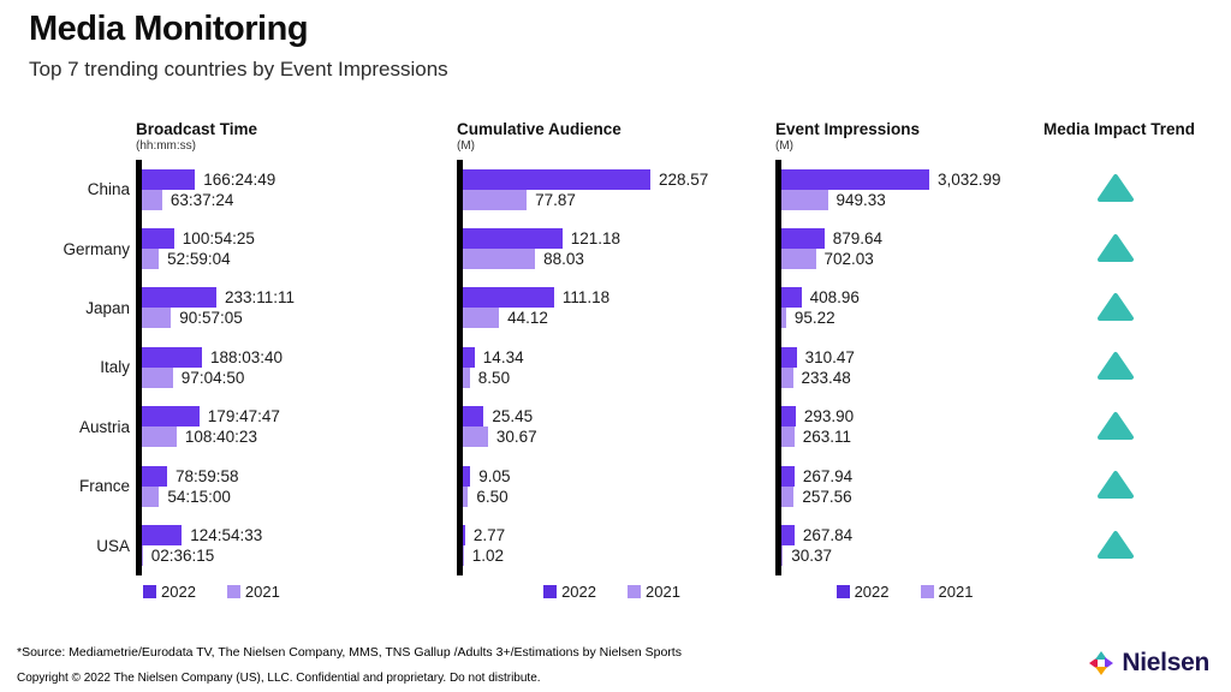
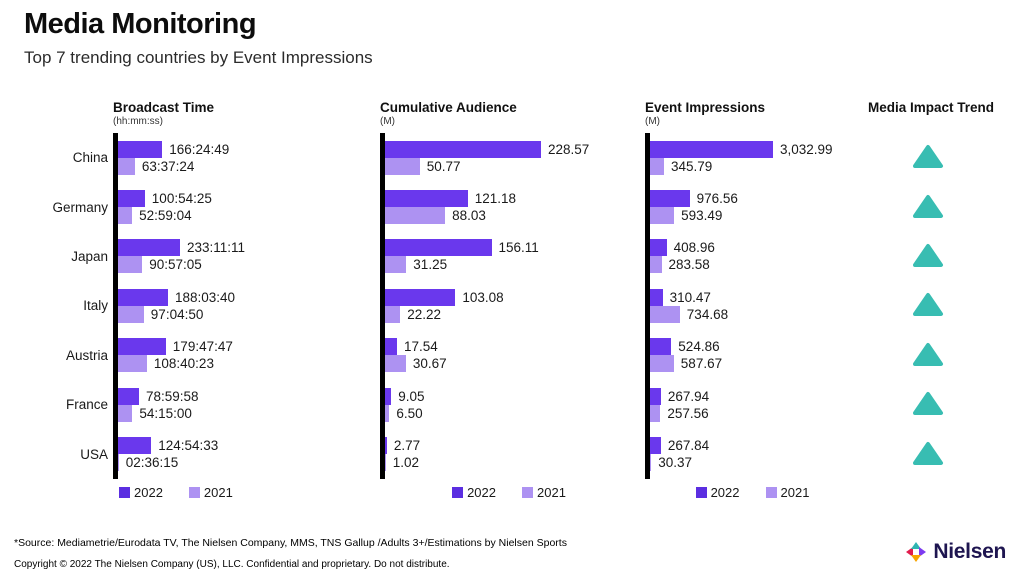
Cumulative Audience/2021/China: 77.87 -> 50.77
Cumulative Audience/2022/Japan: 111.18 -> 156.11
Cumulative Audience/2021/Japan: 44.12 -> 31.25
Cumulative Audience/2022/Italy: 14.34 -> 103.08
Cumulative Audience/2021/Italy: 8.50 -> 22.22
Cumulative Audience/2022/Austria: 25.45 -> 17.54
Event Impressions/2021/China: 949.33 -> 345.79
Event Impressions/2022/Germany: 879.64 -> 976.56
Event Impressions/2021/Germany: 702.03 -> 593.49
Event Impressions/2021/Japan: 95.22 -> 283.58
Event Impressions/2021/Italy: 233.48 -> 734.68
Event Impressions/2022/Austria: 293.90 -> 524.86
Event Impressions/2021/Austria: 263.11 -> 587.67
